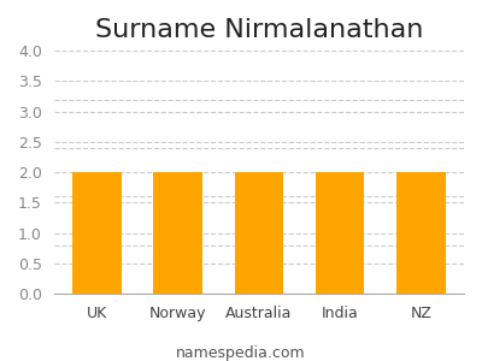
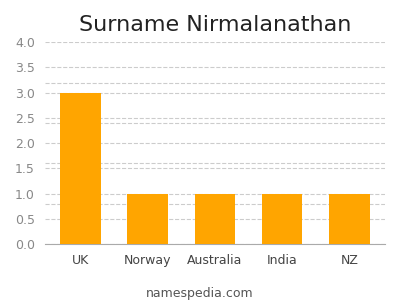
UK: 2 -> 3
Norway: 2 -> 1
Australia: 2 -> 1
India: 2 -> 1
NZ: 2 -> 1
